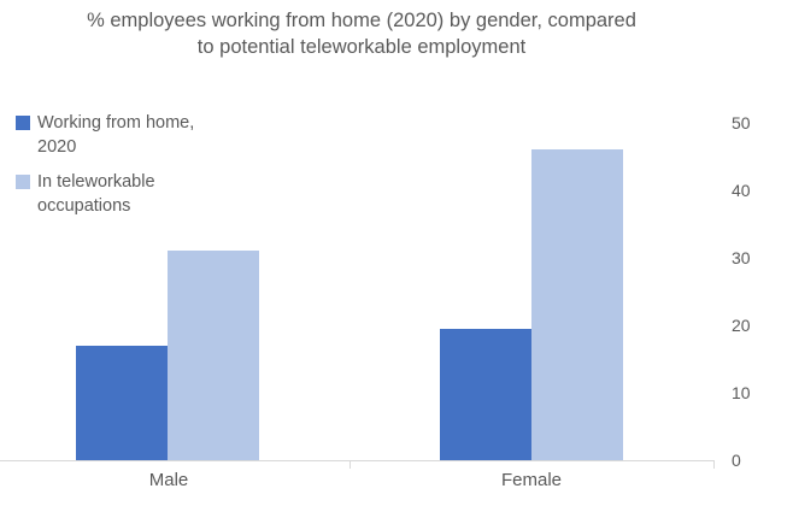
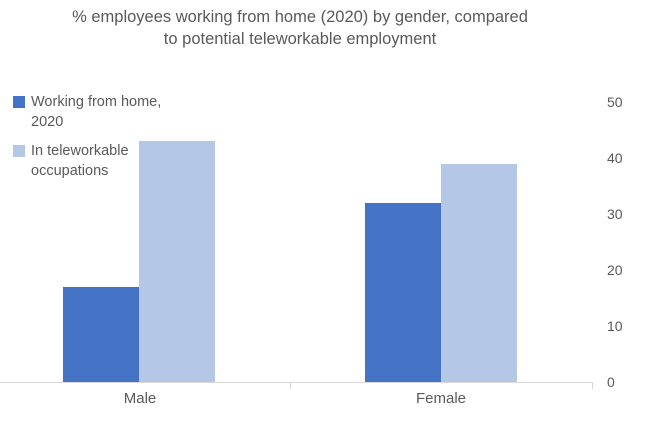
In teleworkable occupations/Male: 31 -> 43
Working from home, 2020/Female: 20 -> 32
In teleworkable occupations/Female: 46 -> 39
